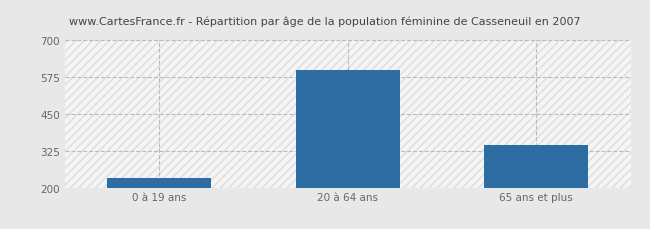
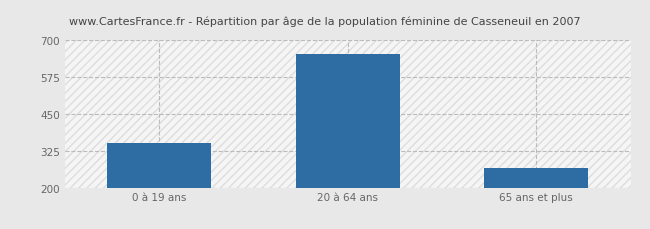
0 à 19 ans: 232 -> 350
20 à 64 ans: 600 -> 655
65 ans et plus: 345 -> 265
